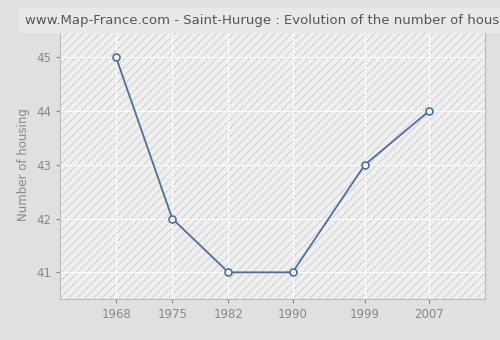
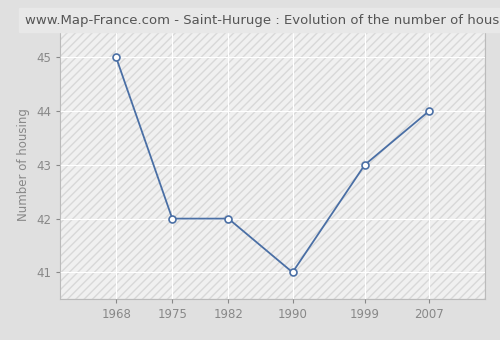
1982: 41 -> 42
